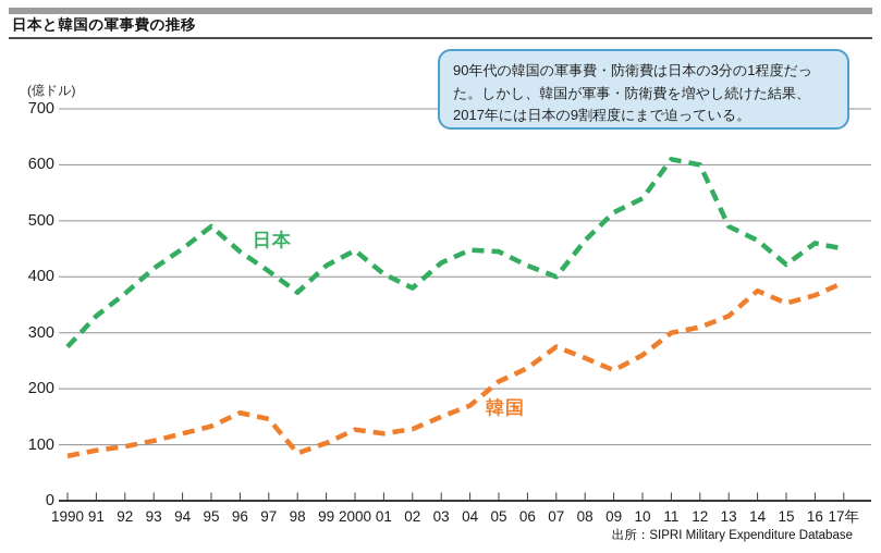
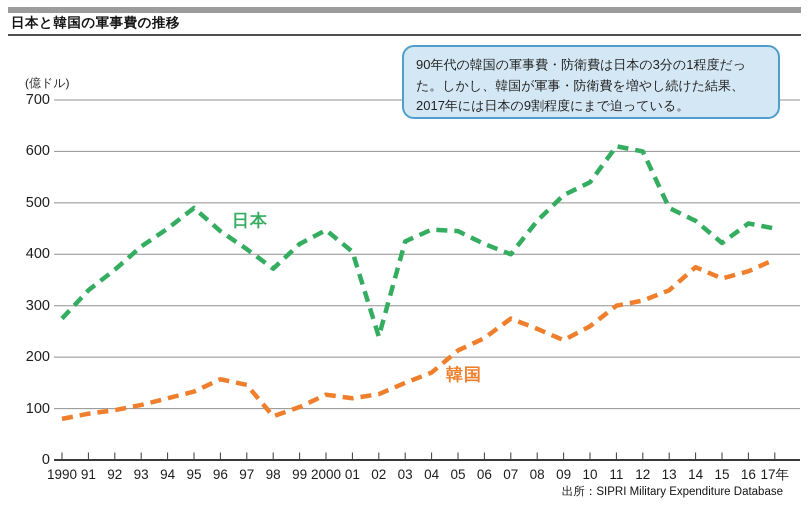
日本/02: 380 -> 240
